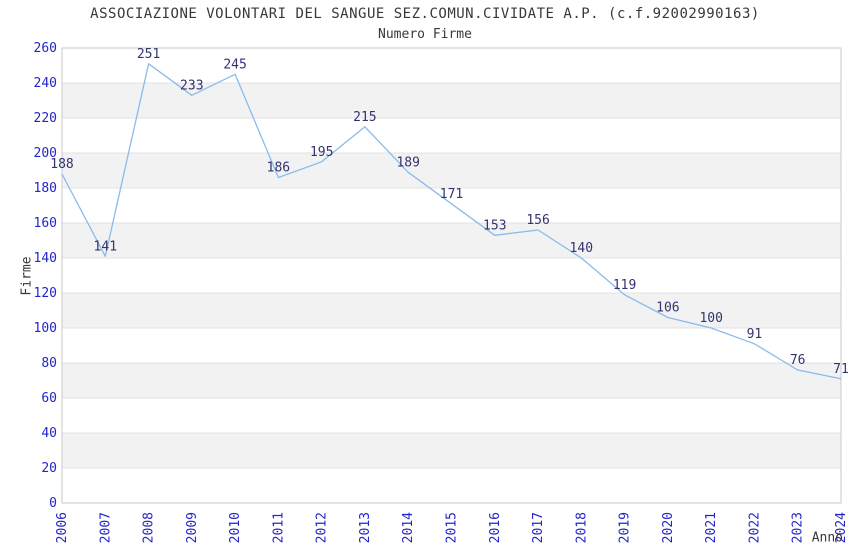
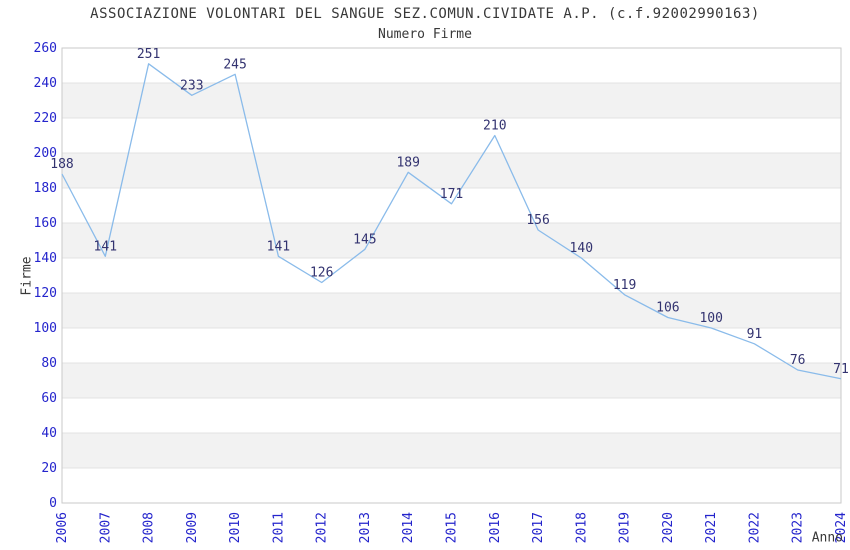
2011: 186 -> 141
2012: 195 -> 126
2013: 215 -> 145
2016: 153 -> 210
